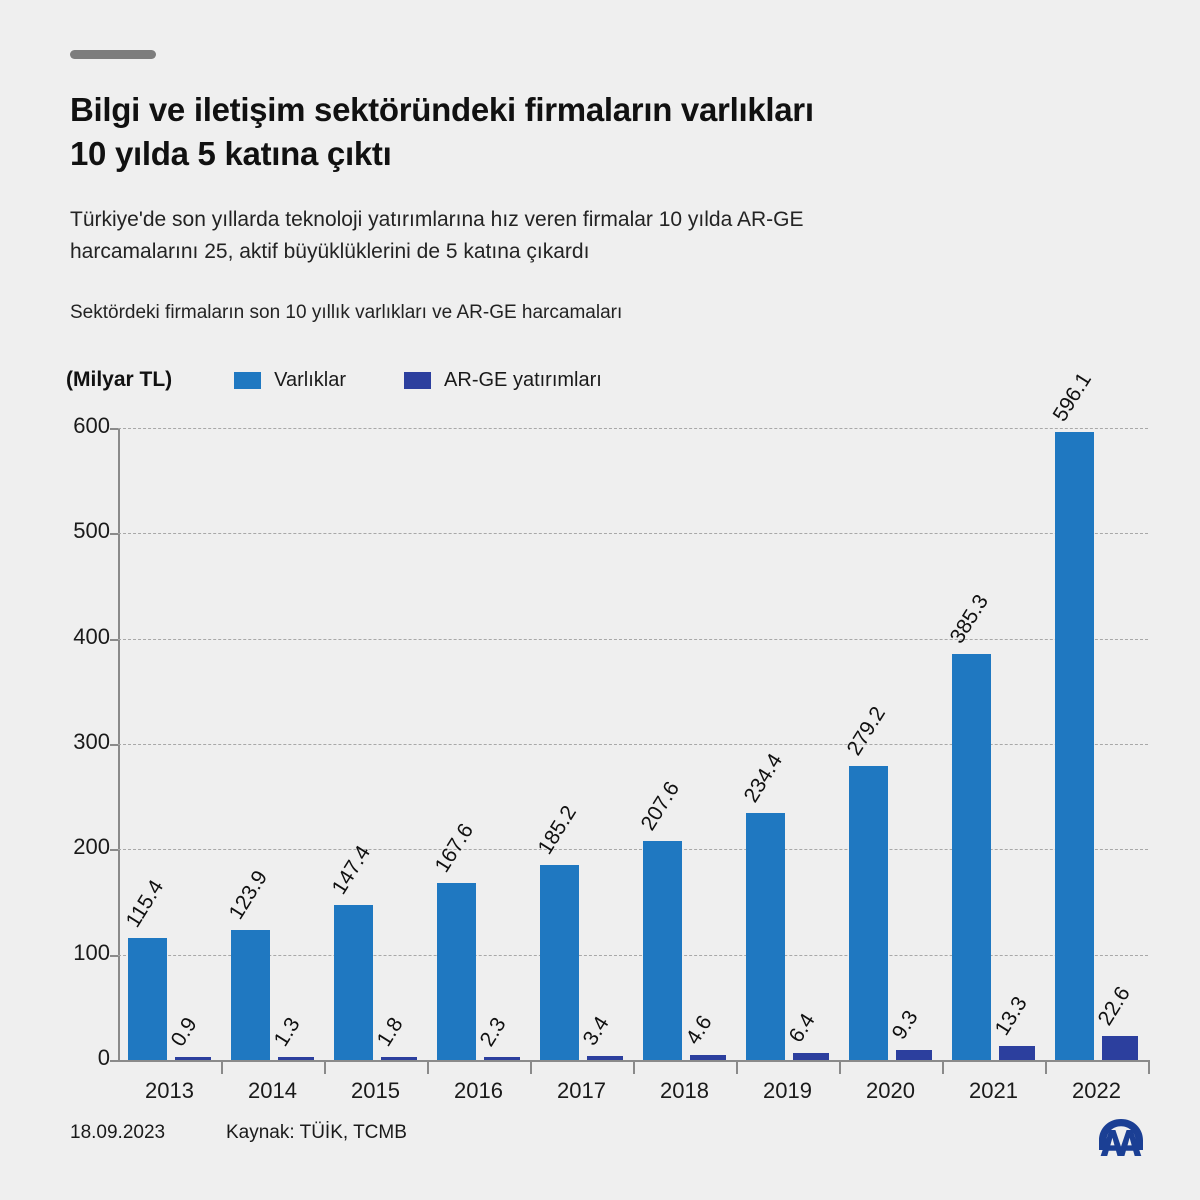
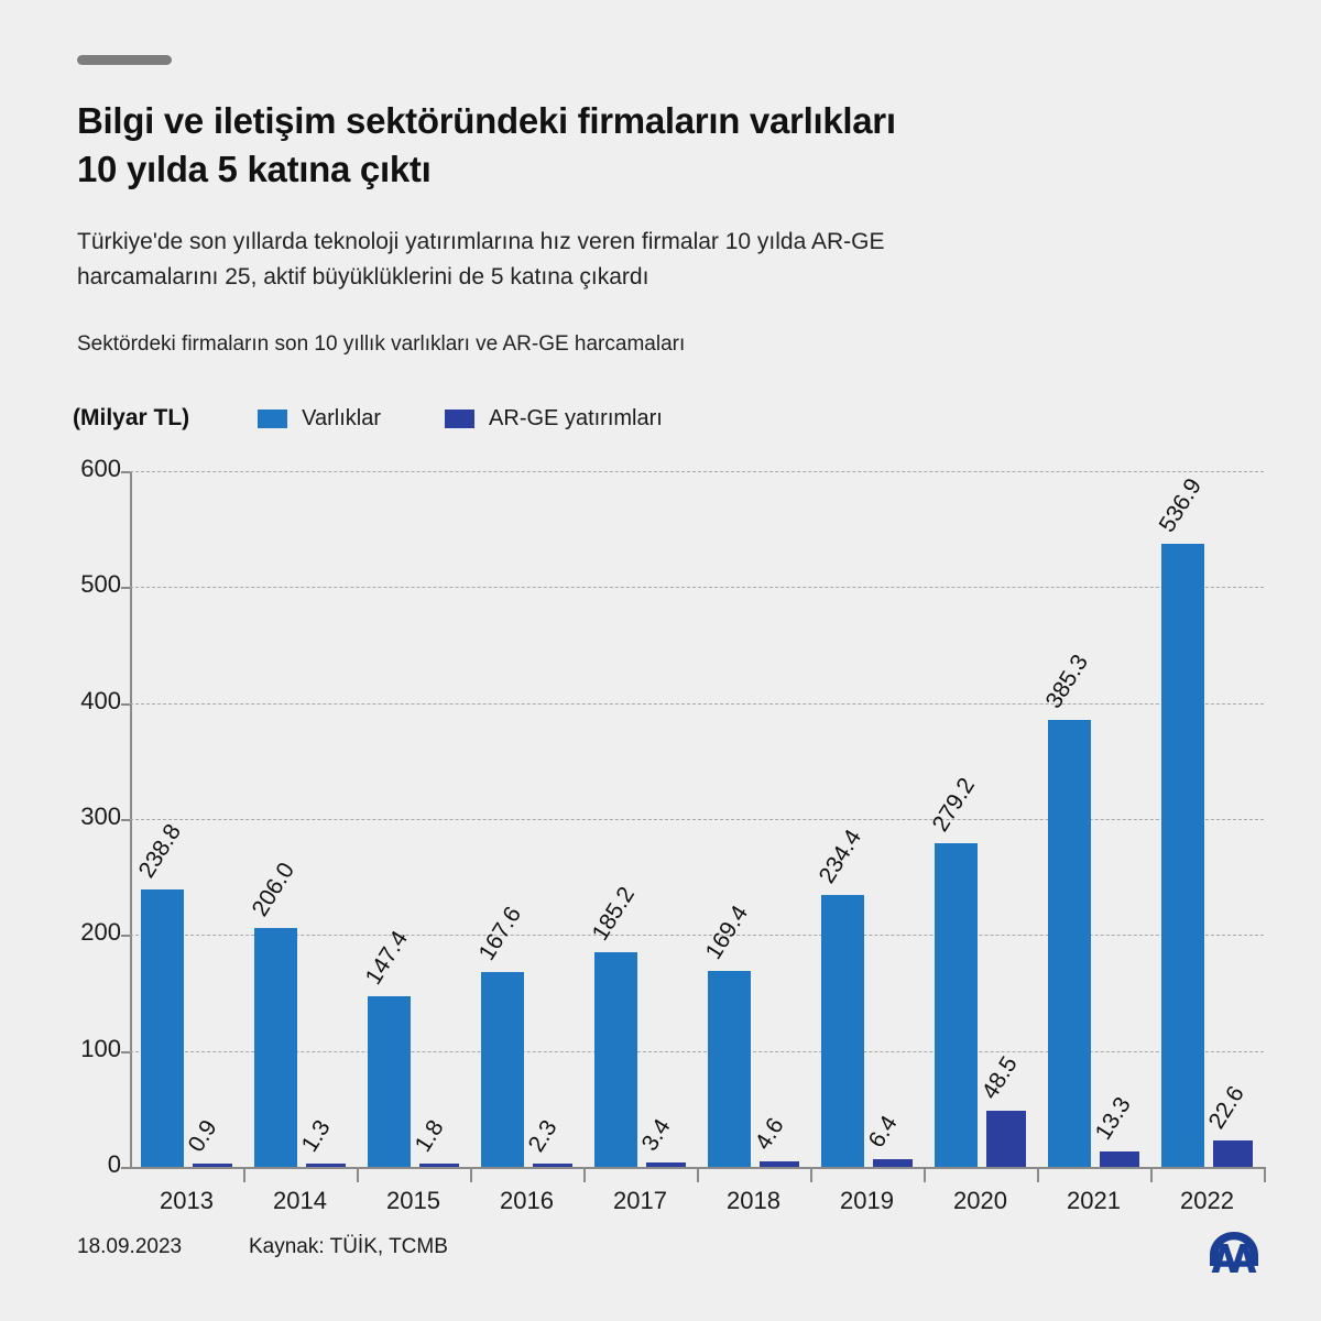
Varlıklar/2013: 115.4 -> 238.8
Varlıklar/2014: 123.9 -> 206.0
Varlıklar/2018: 207.6 -> 169.4
AR-GE yatırımları/2020: 9.3 -> 48.5
Varlıklar/2022: 596.1 -> 536.9
